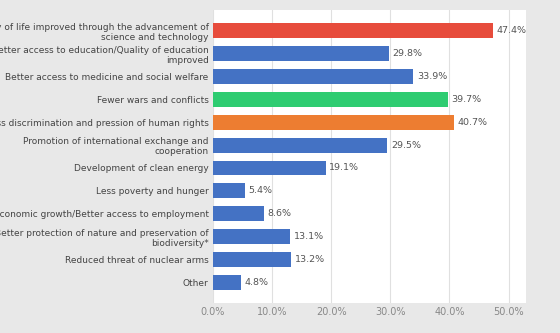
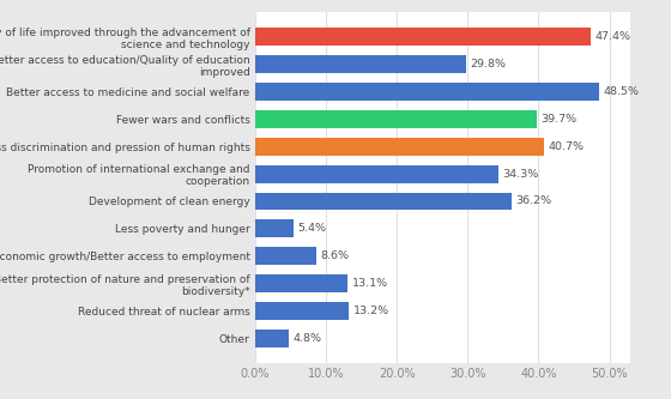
Better access to medicine and social welfare: 33.9% -> 48.5%
Promotion of international exchange and cooperation: 29.5% -> 34.3%
Development of clean energy: 19.1% -> 36.2%
